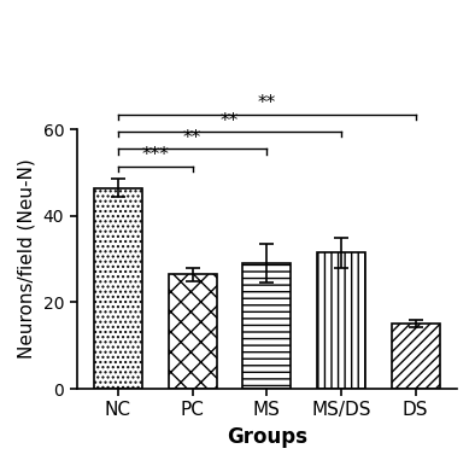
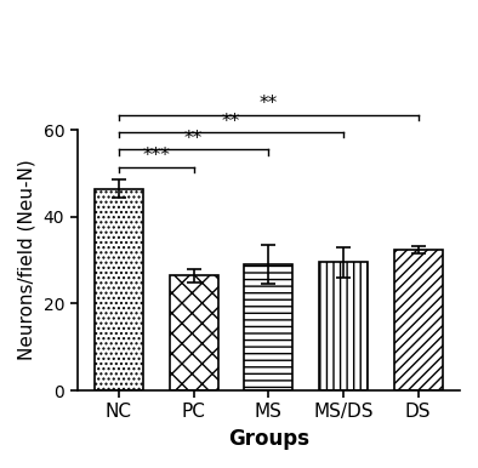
MS/DS: 31.5 -> 29.5
DS: 15.0 -> 32.5
